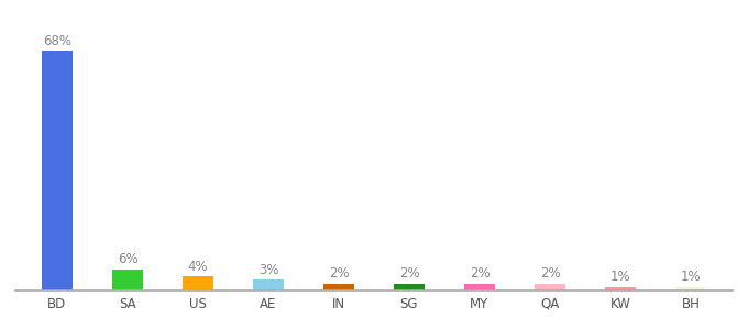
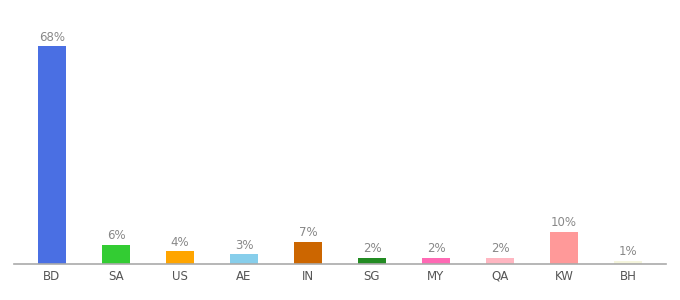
IN: 2% -> 7%
KW: 1% -> 10%
